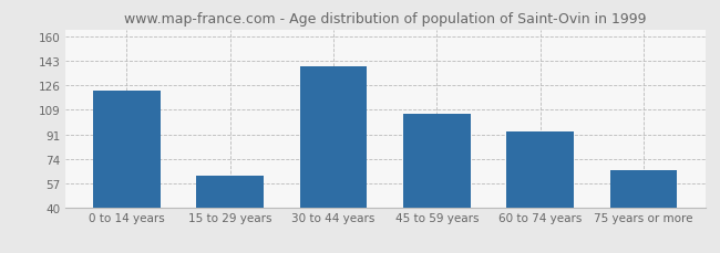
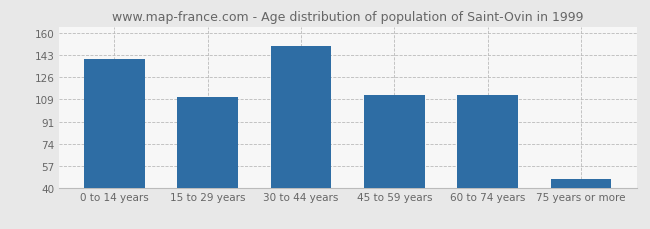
0 to 14 years: 122 -> 140
15 to 29 years: 62 -> 110
30 to 44 years: 139 -> 150
45 to 59 years: 106 -> 112
60 to 74 years: 93 -> 112
75 years or more: 66 -> 47
